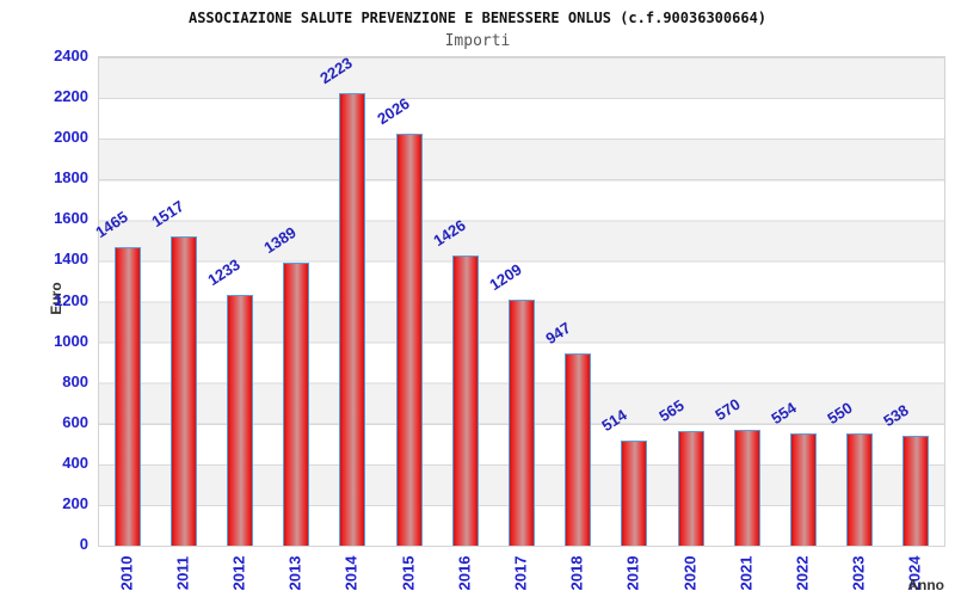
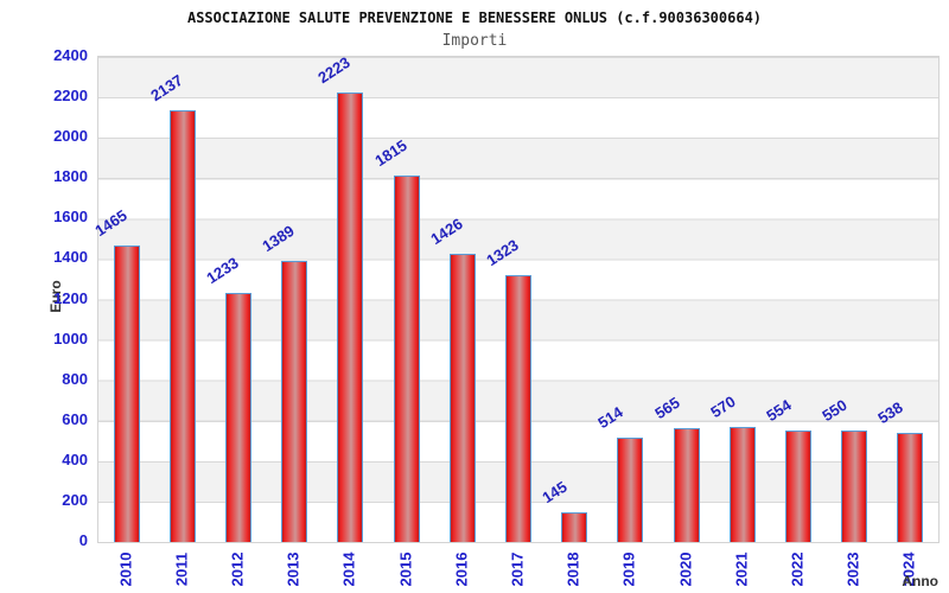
2011: 1517 -> 2137
2015: 2026 -> 1815
2017: 1209 -> 1323
2018: 947 -> 145
